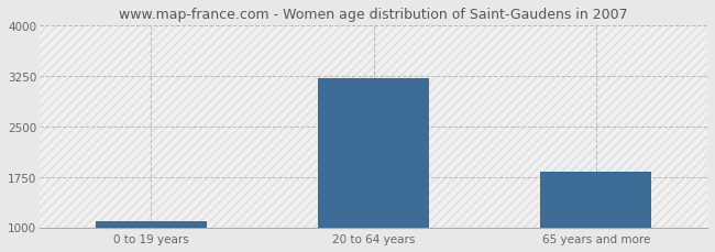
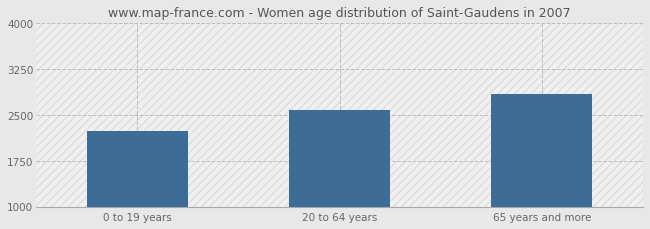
0 to 19 years: 1090 -> 2240
20 to 64 years: 3220 -> 2580
65 years and more: 1820 -> 2840
